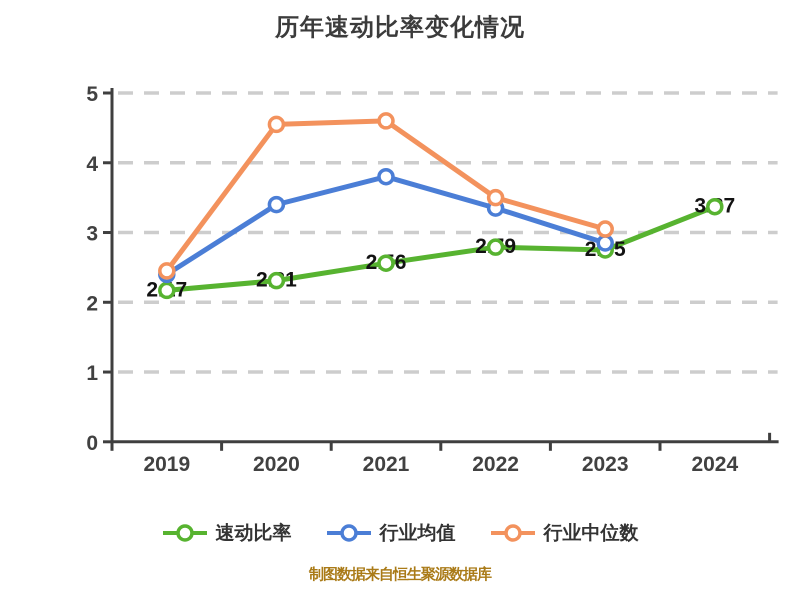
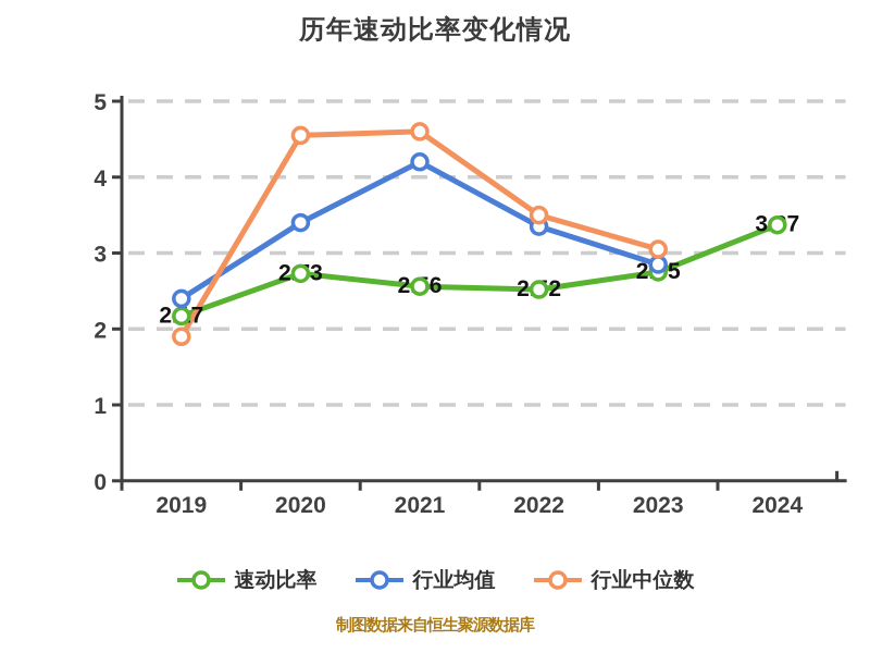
行业中位数/2019: 2.5 -> 1.9
速动比率/2020: 2.31 -> 2.73
行业均值/2021: 3.8 -> 4.2
速动比率/2022: 2.79 -> 2.52
